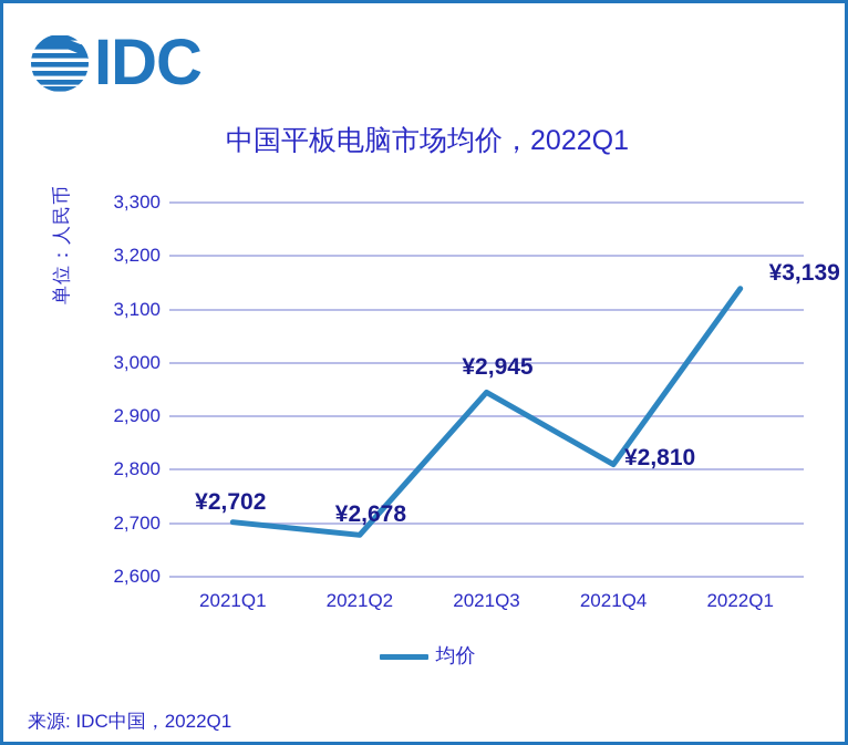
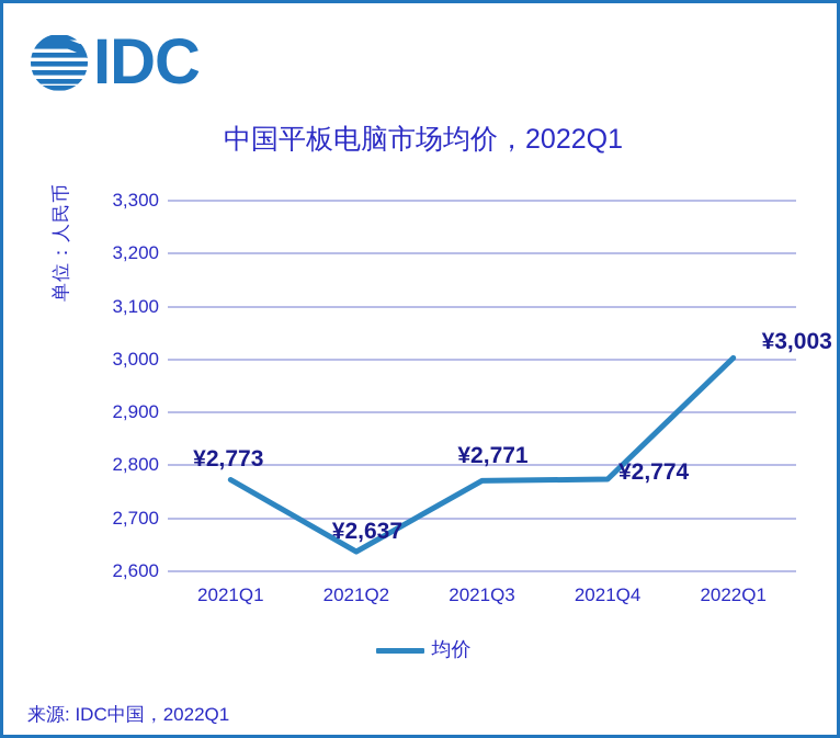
2021Q1: ¥2,702 -> ¥2,773
2021Q2: ¥2,678 -> ¥2,637
2021Q3: ¥2,945 -> ¥2,771
2021Q4: ¥2,810 -> ¥2,774
2022Q1: ¥3,139 -> ¥3,003
